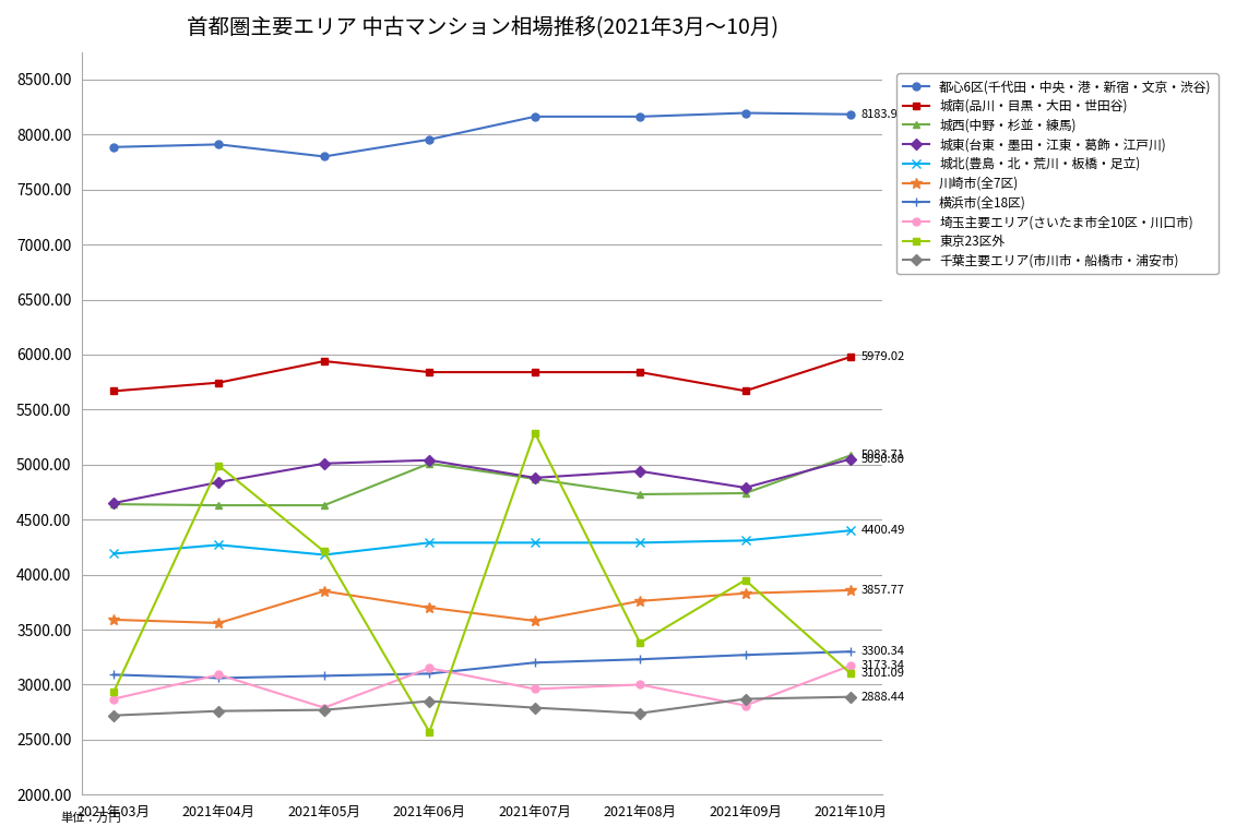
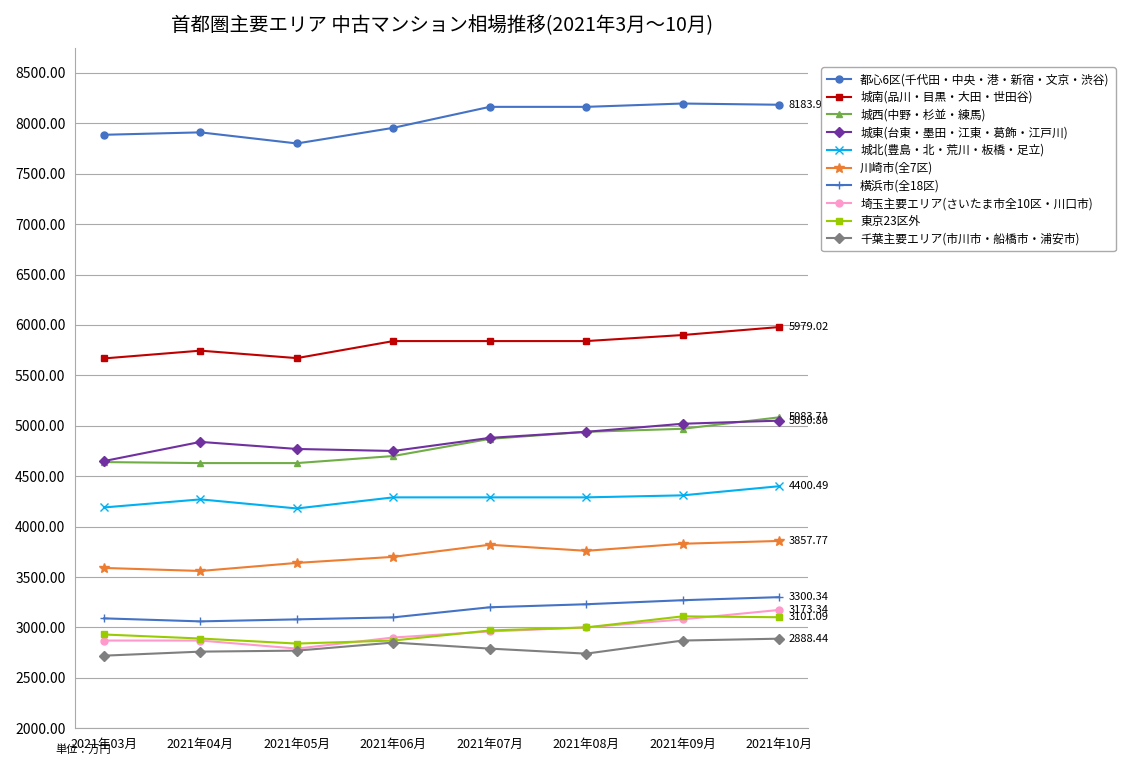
埼玉主要エリア(さいたま市全10区・川口市)/2021年04月: 3090 -> 2870
東京23区外/2021年04月: 4990 -> 2890
城南(品川・目黒・大田・世田谷)/2021年05月: 5940 -> 5670
城東(台東・墨田・江東・葛飾・江戸川)/2021年05月: 5010 -> 4770
川崎市(全7区)/2021年05月: 3850 -> 3640
東京23区外/2021年05月: 4210 -> 2840
城西(中野・杉並・練馬)/2021年06月: 5010 -> 4700
城東(台東・墨田・江東・葛飾・江戸川)/2021年06月: 5040 -> 4750
埼玉主要エリア(さいたま市全10区・川口市)/2021年06月: 3150 -> 2900
東京23区外/2021年06月: 2570 -> 2870
川崎市(全7区)/2021年07月: 3580 -> 3820
東京23区外/2021年07月: 5290 -> 2970
城西(中野・杉並・練馬)/2021年08月: 4730 -> 4940
東京23区外/2021年08月: 3380 -> 3000
城南(品川・目黒・大田・世田谷)/2021年09月: 5670 -> 5900
城西(中野・杉並・練馬)/2021年09月: 4740 -> 4970
城東(台東・墨田・江東・葛飾・江戸川)/2021年09月: 4790 -> 5020
埼玉主要エリア(さいたま市全10区・川口市)/2021年09月: 2810 -> 3080
東京23区外/2021年09月: 3950 -> 3110
